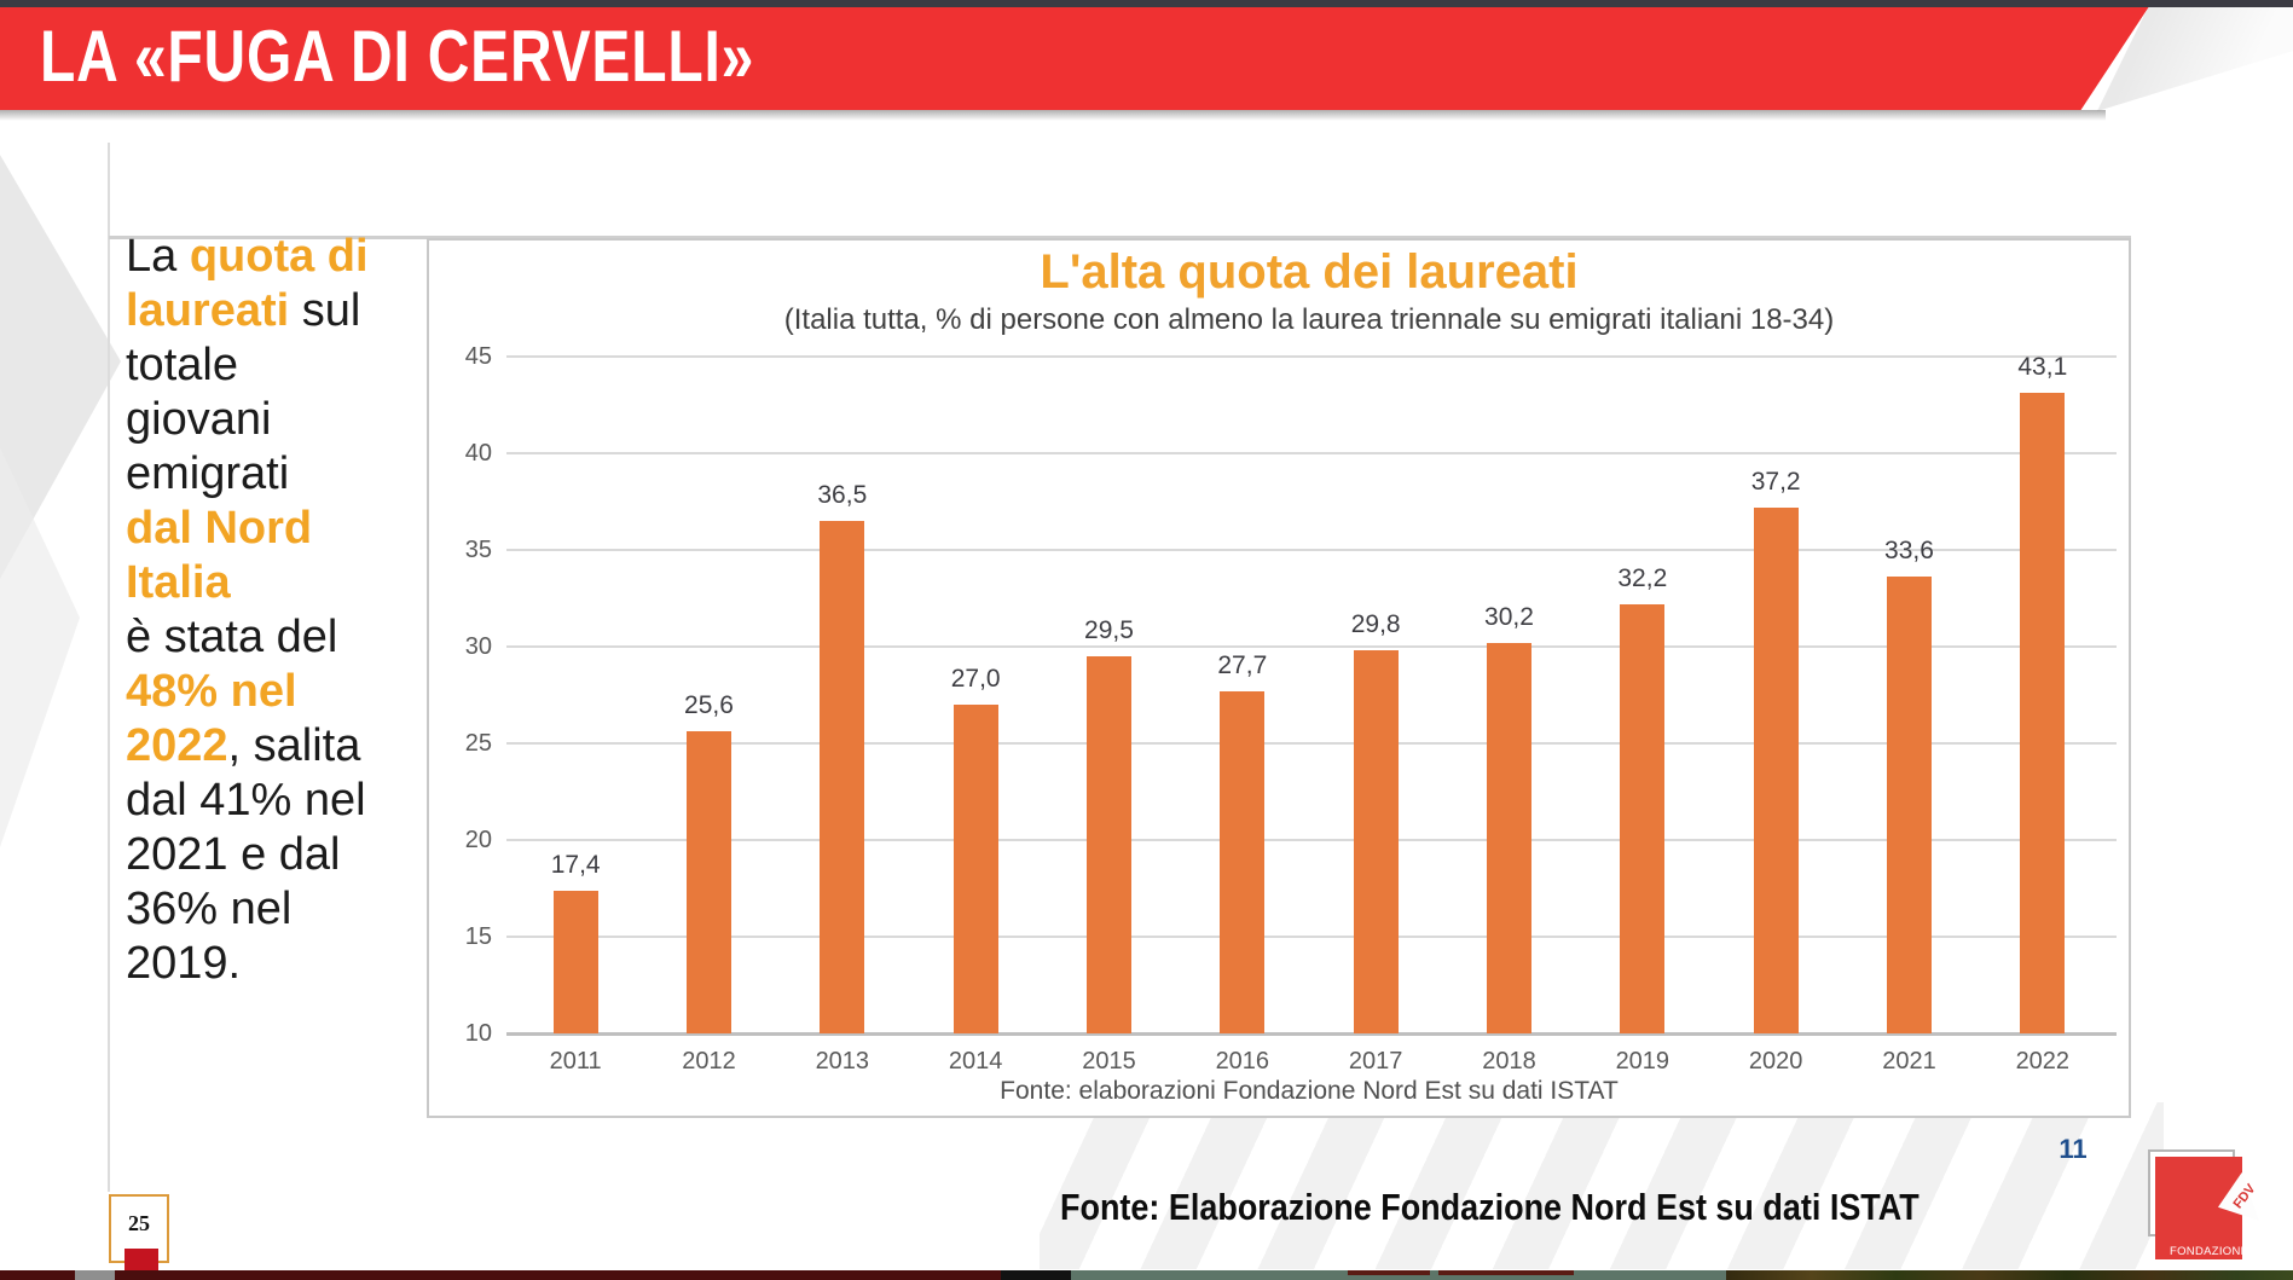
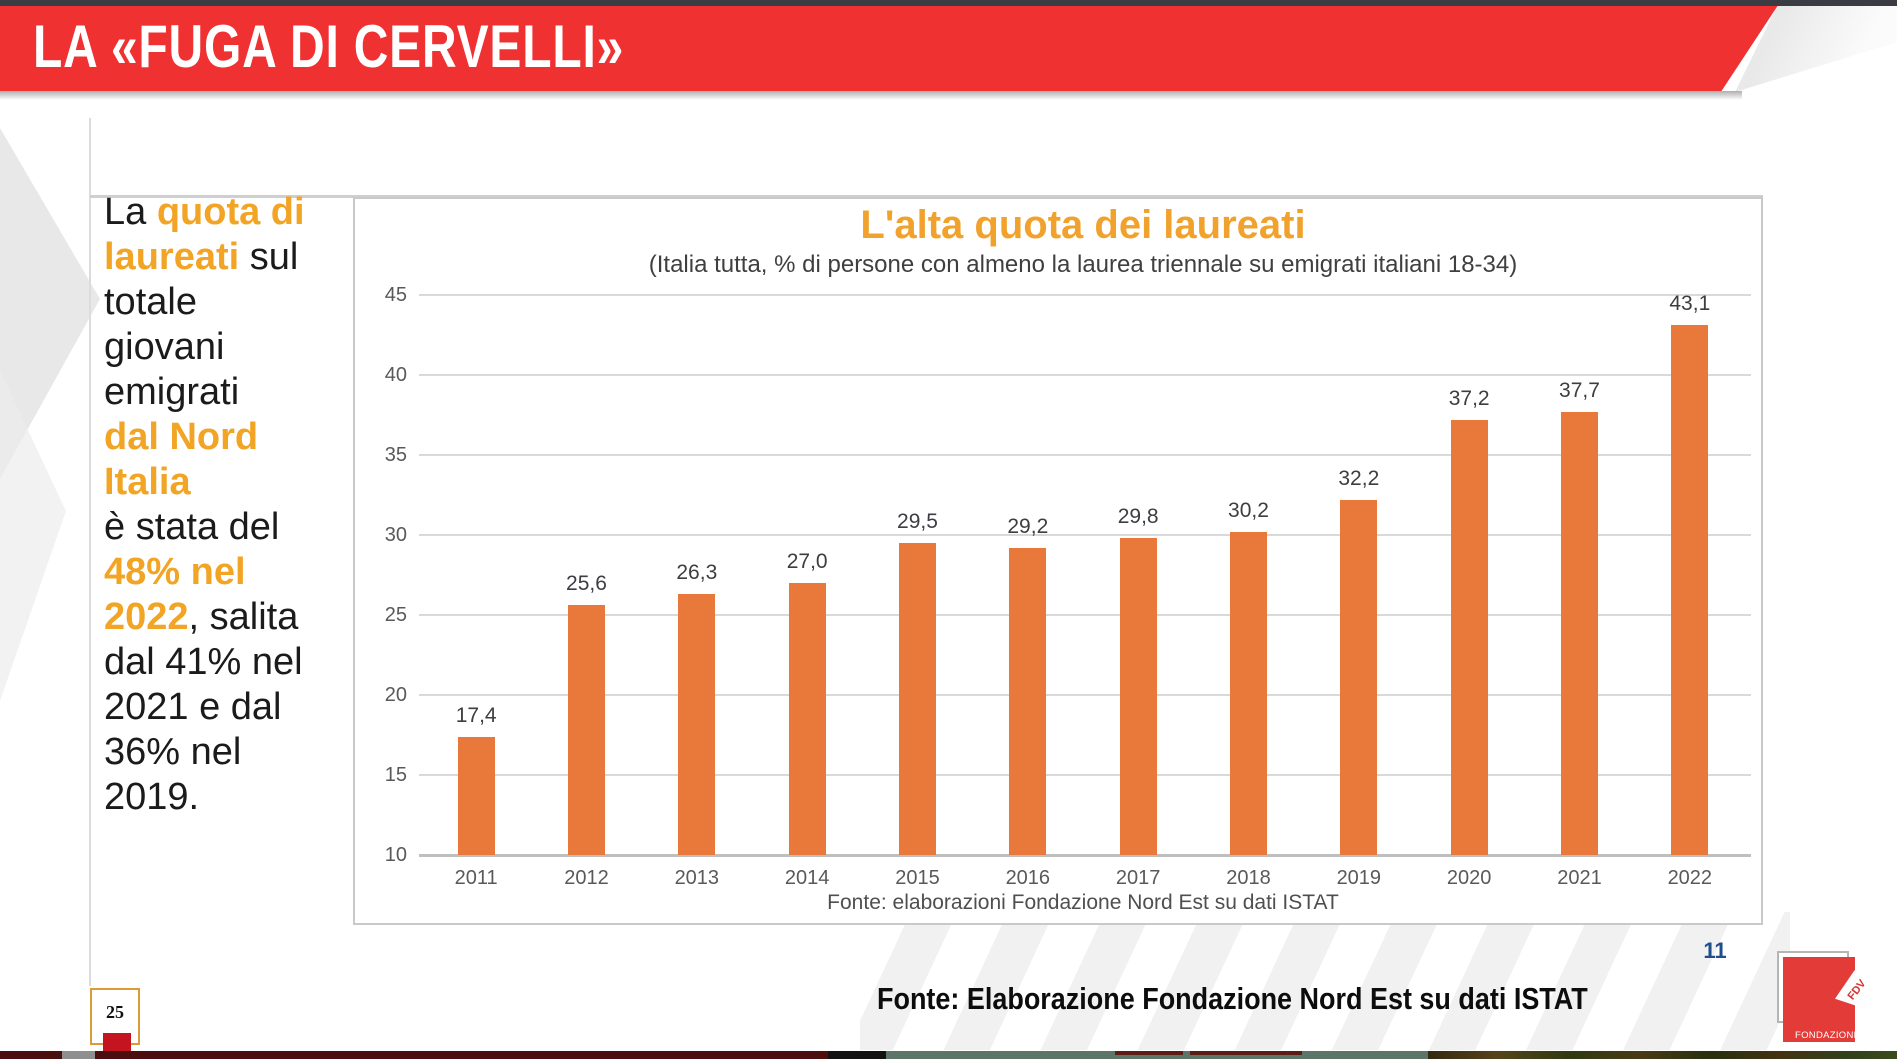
2013: 36,5 -> 26,3
2016: 27,7 -> 29,2
2021: 33,6 -> 37,7
